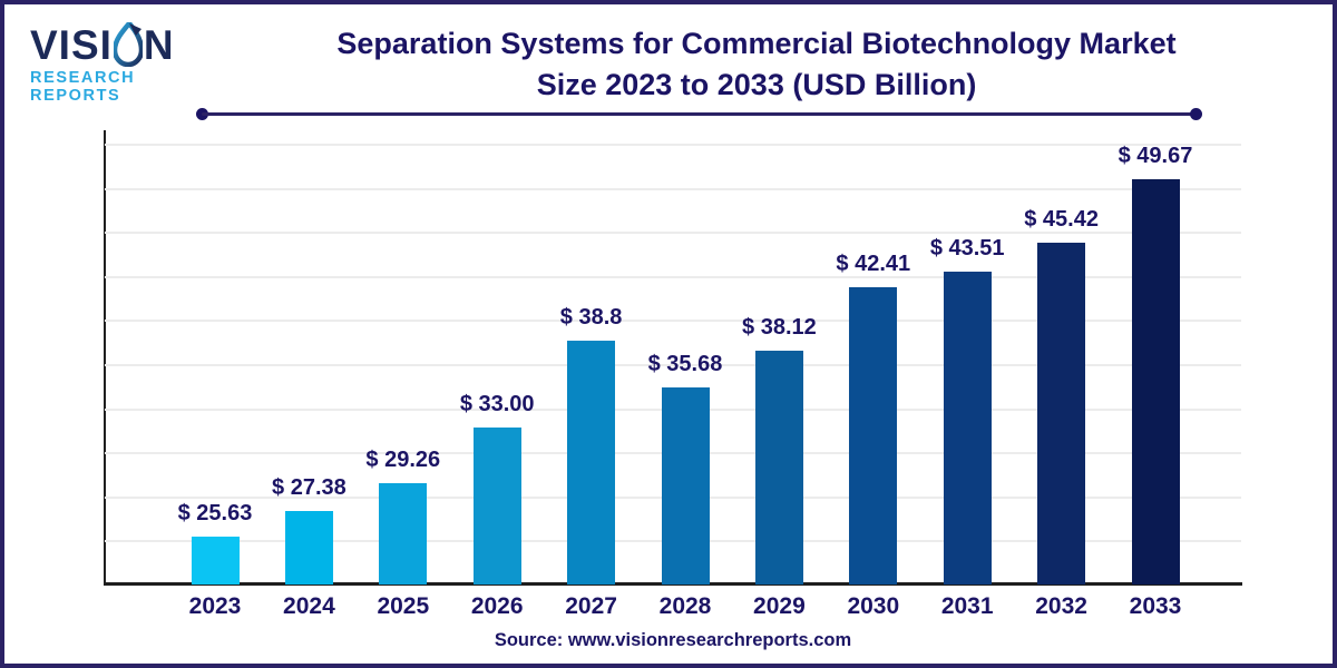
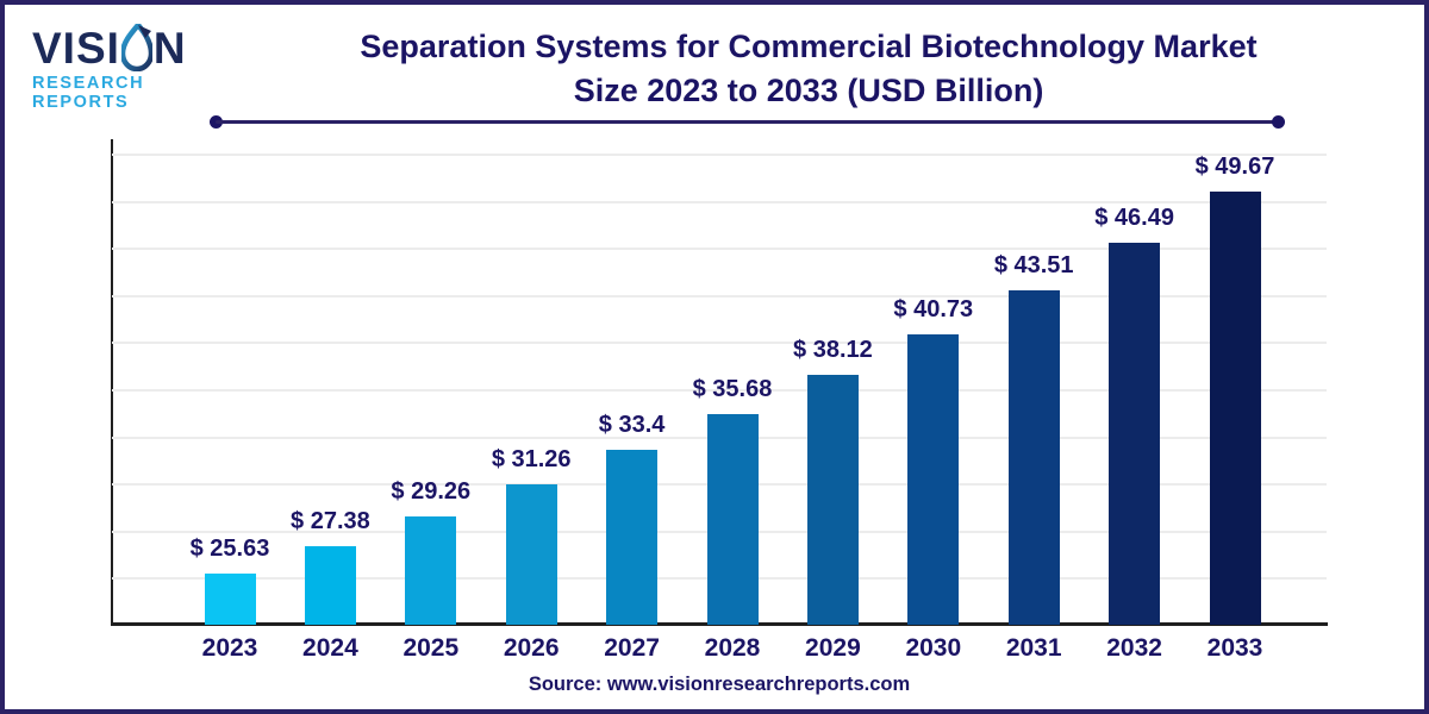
2026: 33.00 -> 31.26
2027: 38.8 -> 33.4
2030: 42.41 -> 40.73
2032: 45.42 -> 46.49
